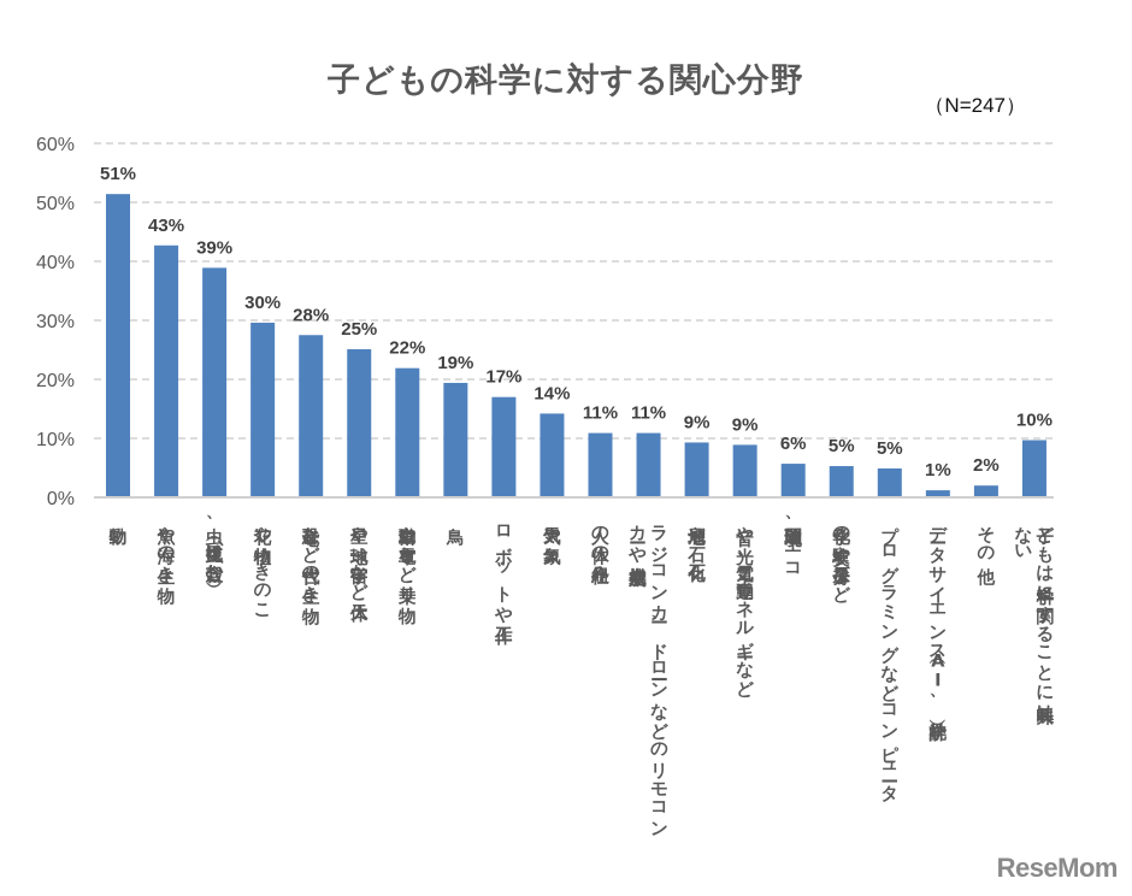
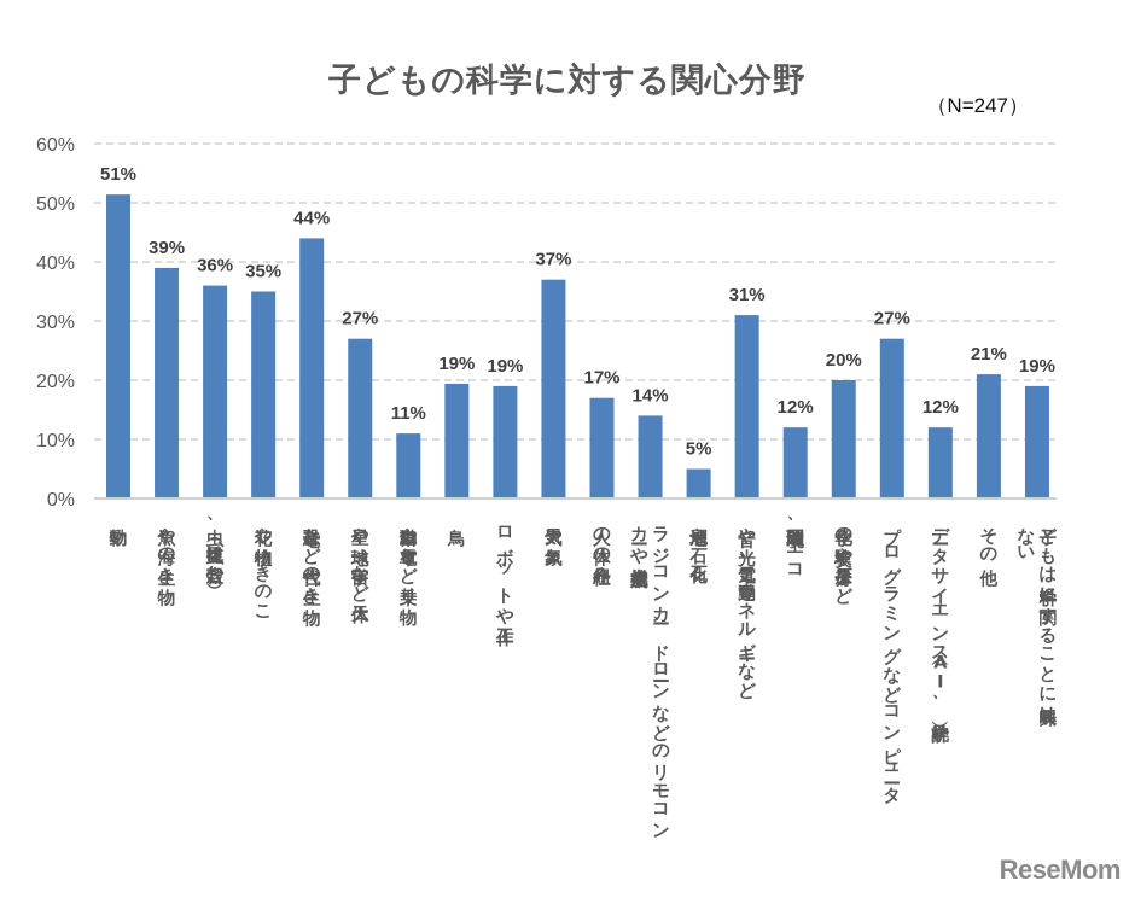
魚や海の生き物: 43% -> 39%
虫、昆虫（抜け殻含む）: 39% -> 36%
花や植物、きのこ: 30% -> 35%
恐竜など古代の生き物: 28% -> 44%
星や地球、宇宙など天体: 25% -> 27%
自動車や電車など乗り物: 22% -> 11%
ロボットや工作: 17% -> 19%
天気や気象: 14% -> 37%
人の体の仕組み: 11% -> 17%
ラジコンカー、ドローンなどのリモコンカーや無人航空機: 11% -> 14%
地層や石、化石: 9% -> 5%
音や光、電気、運動エネルギーなど: 9% -> 31%
環境問題、エコ: 6% -> 12%
化学の実験や原子・分子など: 5% -> 20%
プログラミングなどコンピュータ: 5% -> 27%
データサイエンス（AI、統計学）: 1% -> 12%
その他: 2% -> 21%
子どもは科学に関することに興味はない: 10% -> 19%
